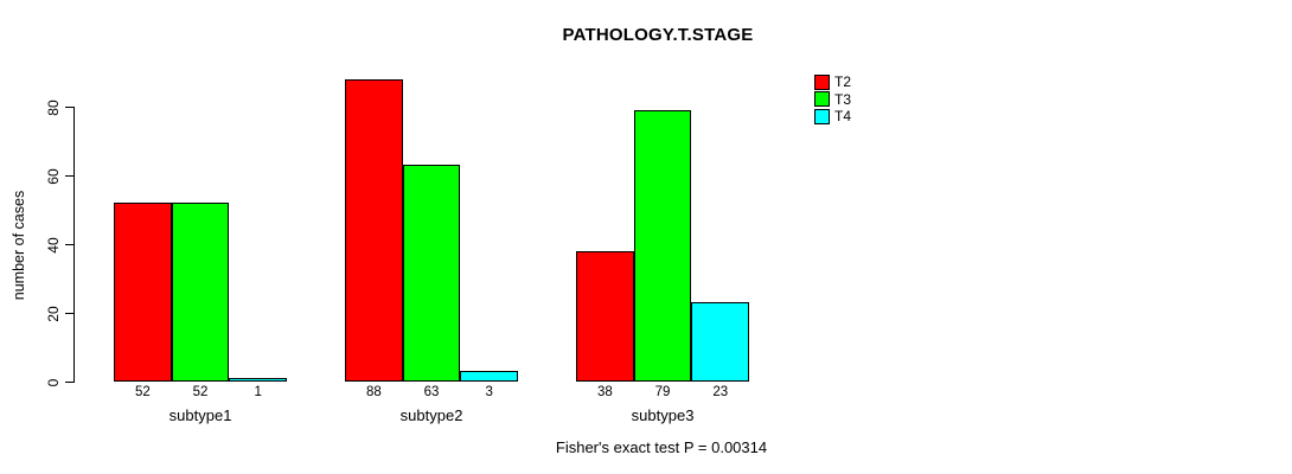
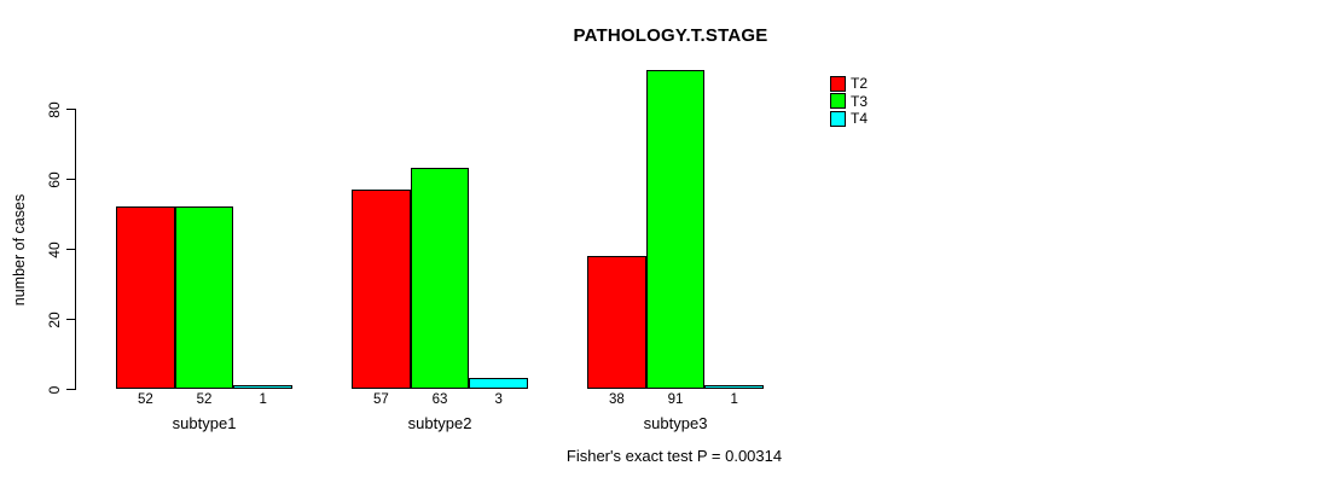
T2/subtype2: 88 -> 57
T3/subtype3: 79 -> 91
T4/subtype3: 23 -> 1
